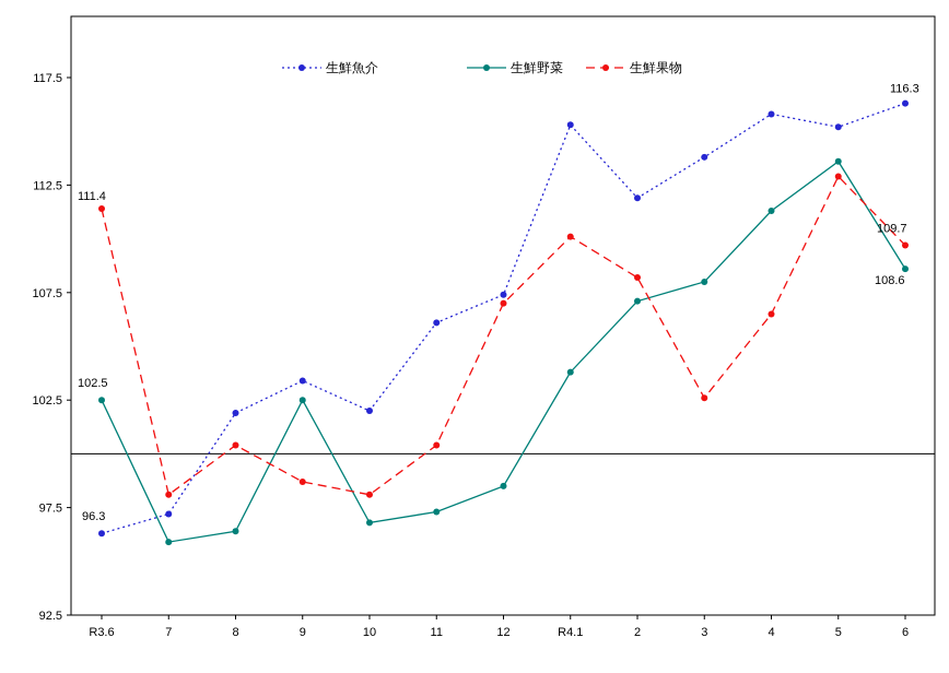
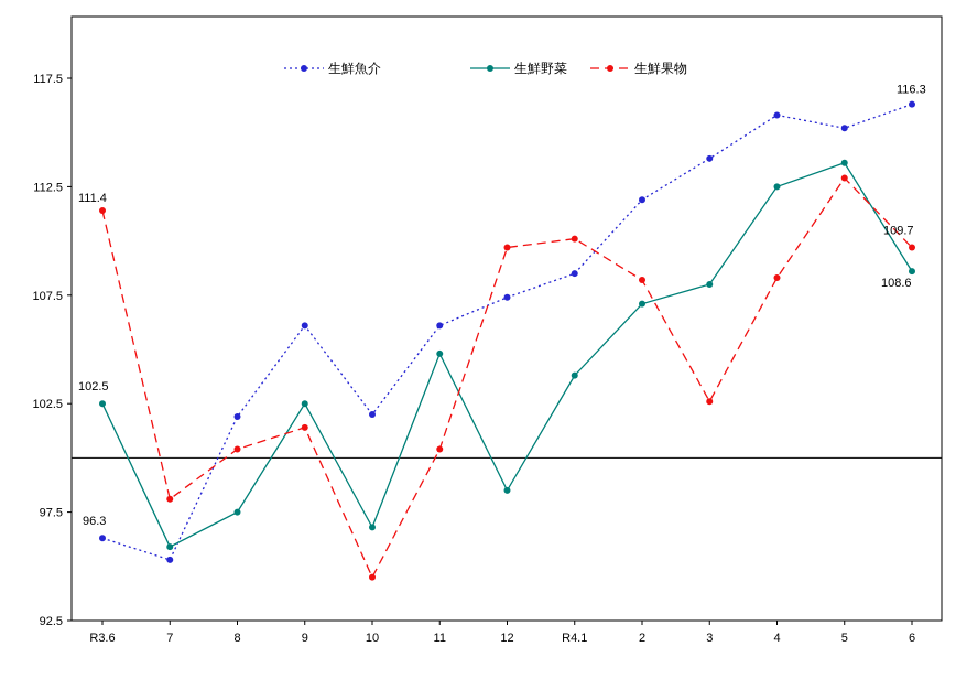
生鮮魚介/7: 97.2 -> 95.3
生鮮野菜/8: 96.4 -> 97.5
生鮮魚介/9: 103.4 -> 106.1
生鮮果物/9: 98.7 -> 101.4
生鮮果物/10: 98.1 -> 94.5
生鮮野菜/11: 97.3 -> 104.8
生鮮果物/12: 107.0 -> 109.7
生鮮魚介/R4.1: 115.3 -> 108.5
生鮮野菜/4: 111.3 -> 112.5
生鮮果物/4: 106.5 -> 108.3
